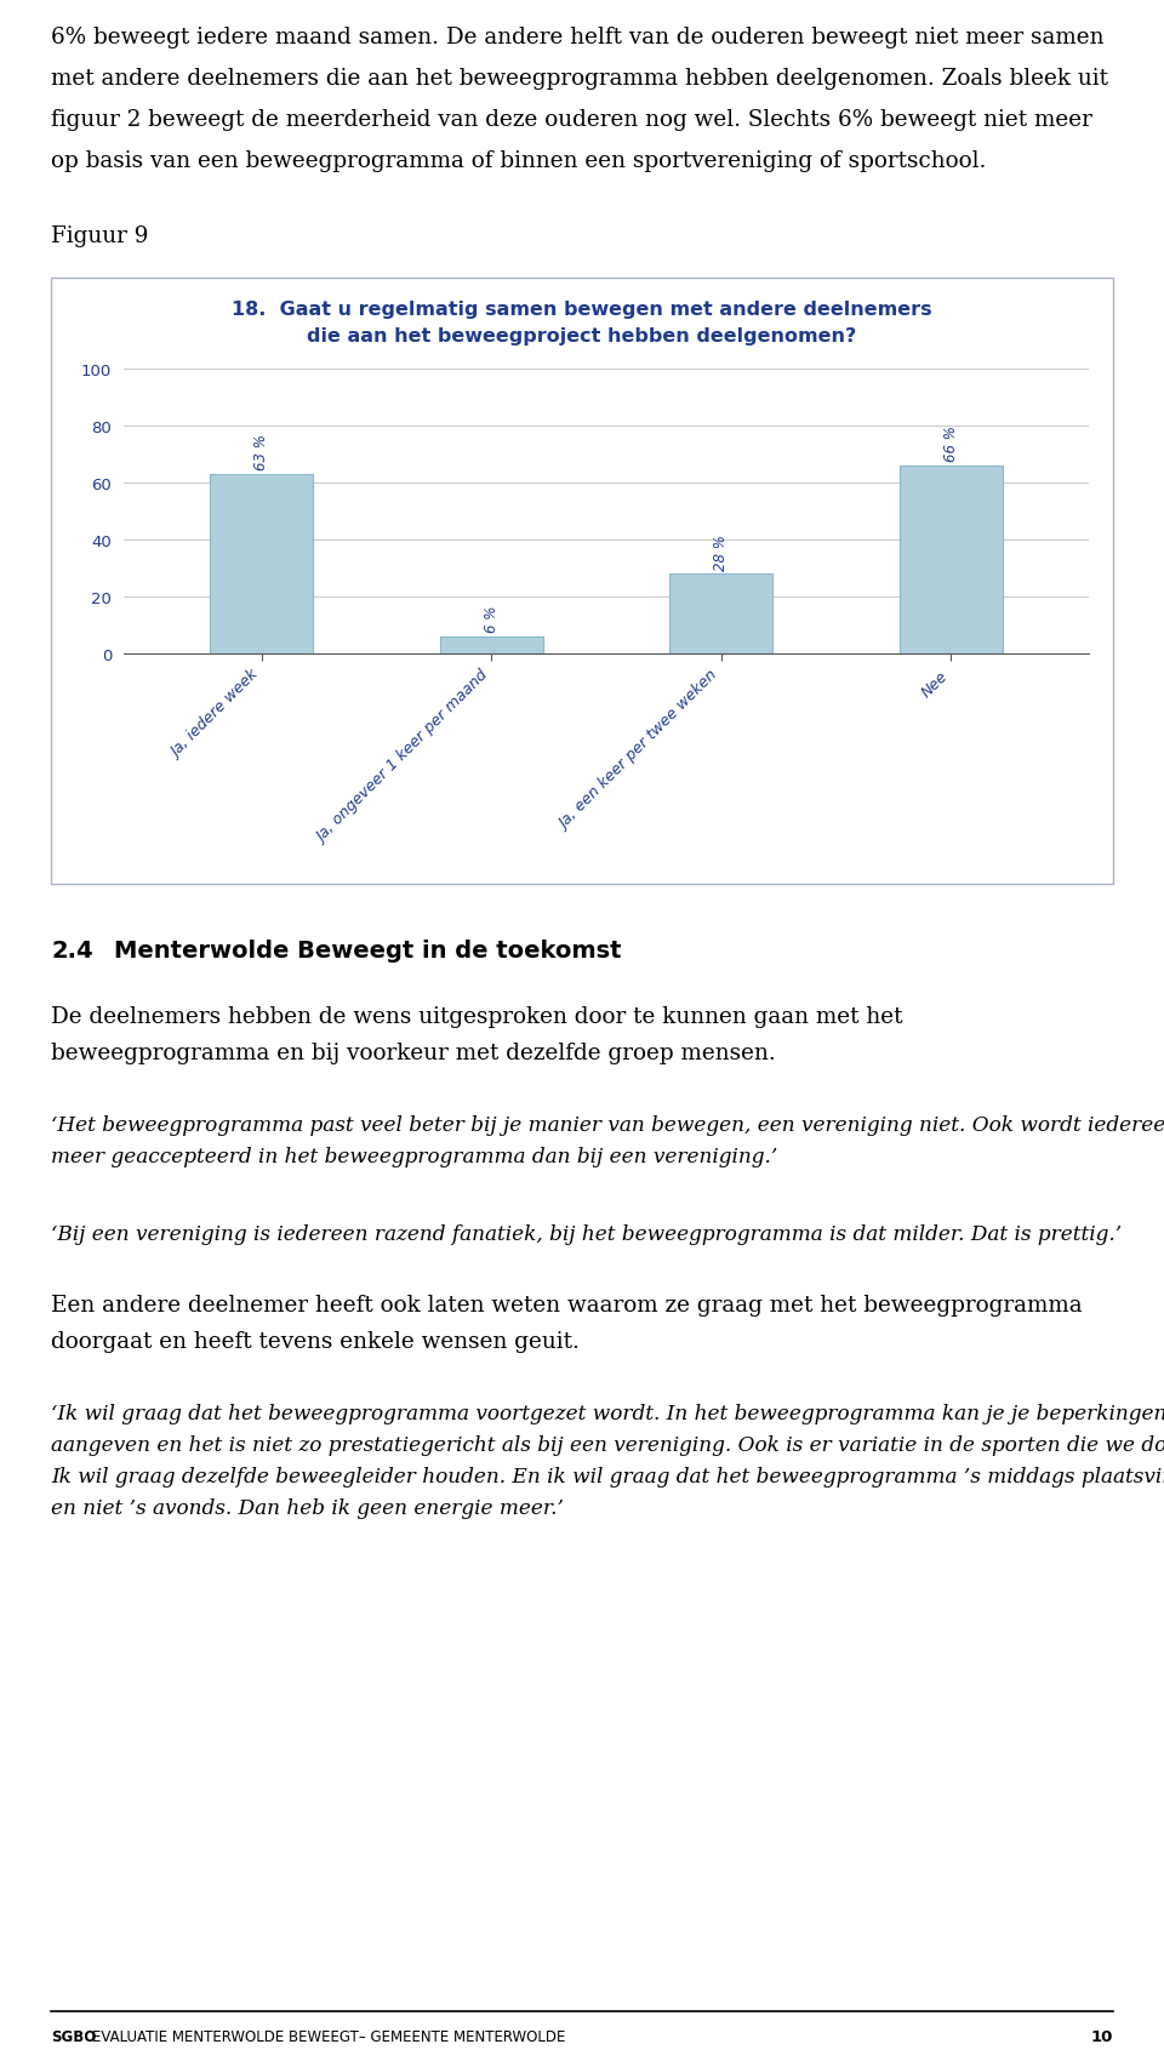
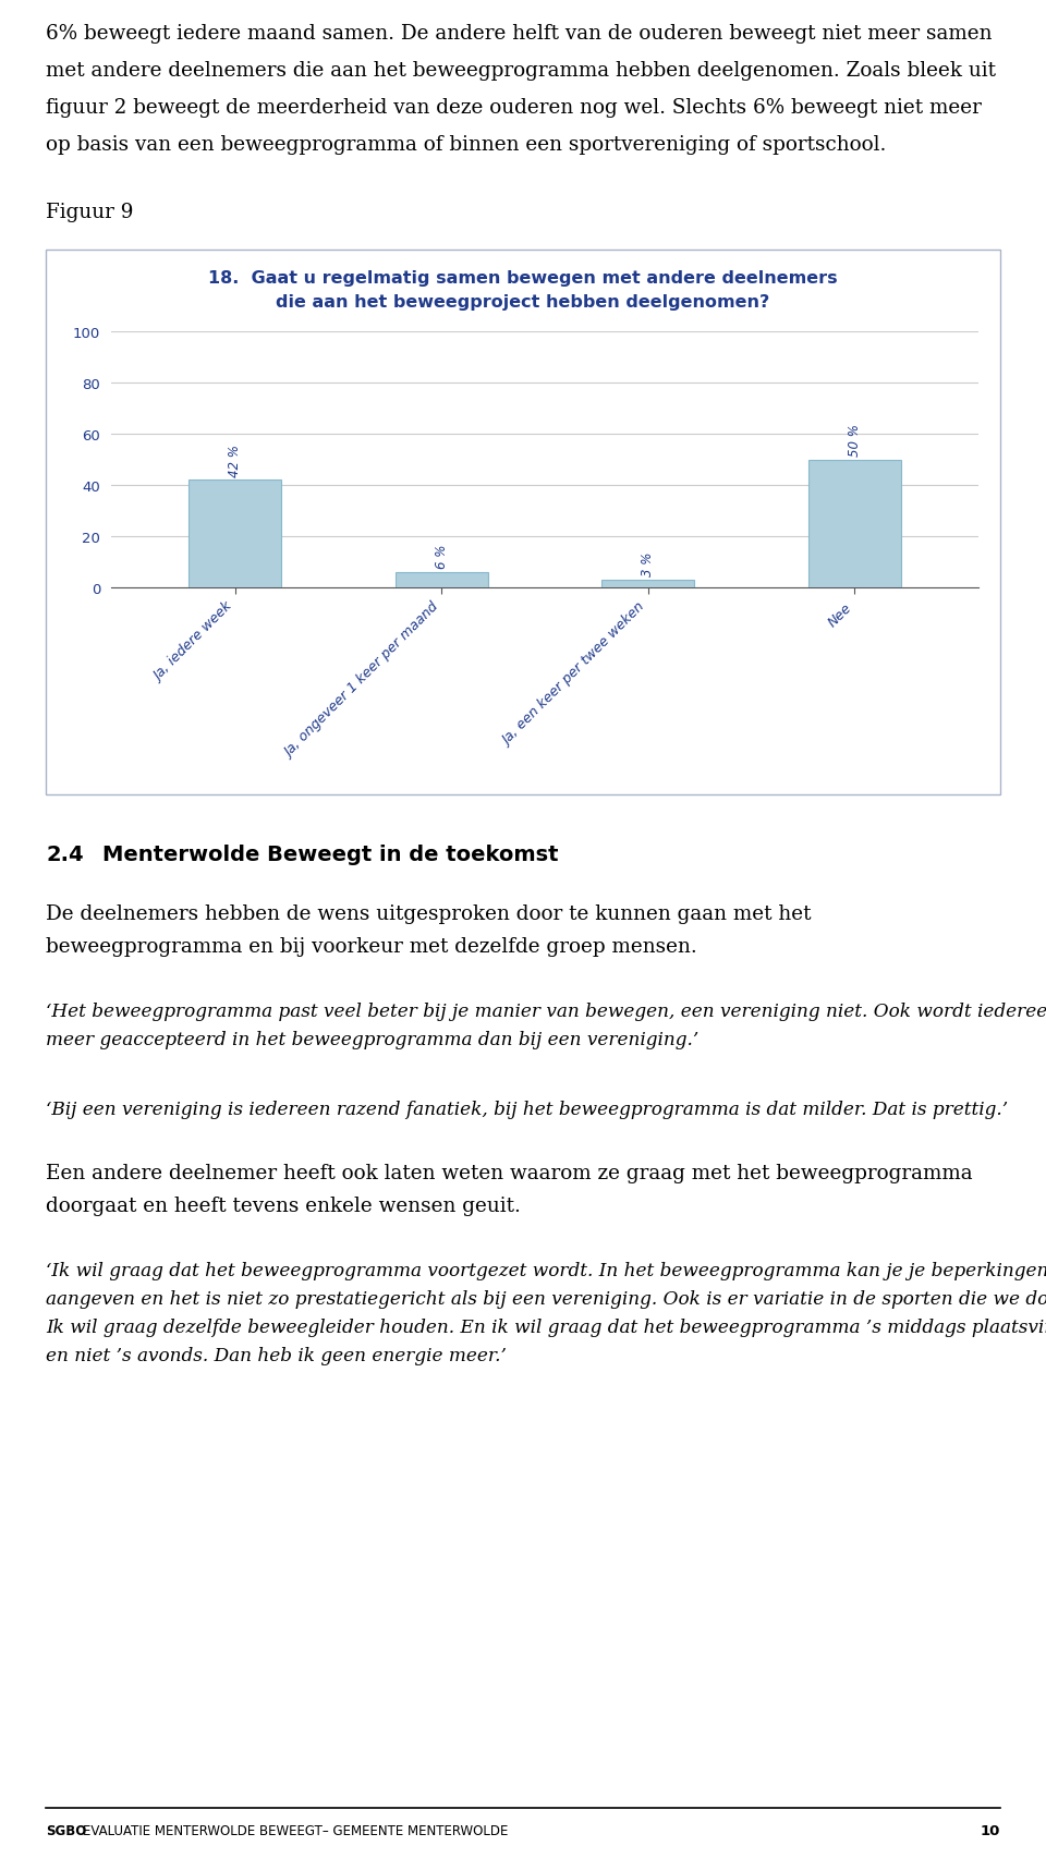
Ja, iedere week: 63 -> 42
Ja, een keer per twee weken: 28 -> 3
Nee: 66 -> 50
